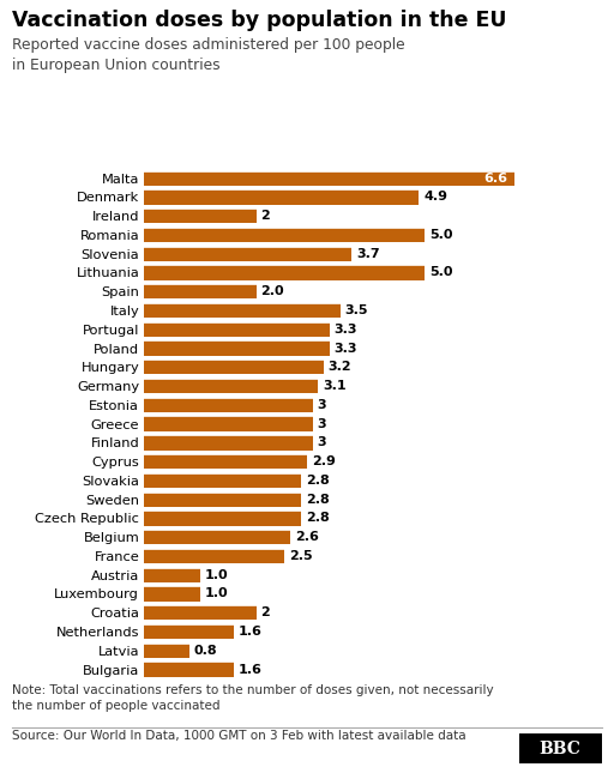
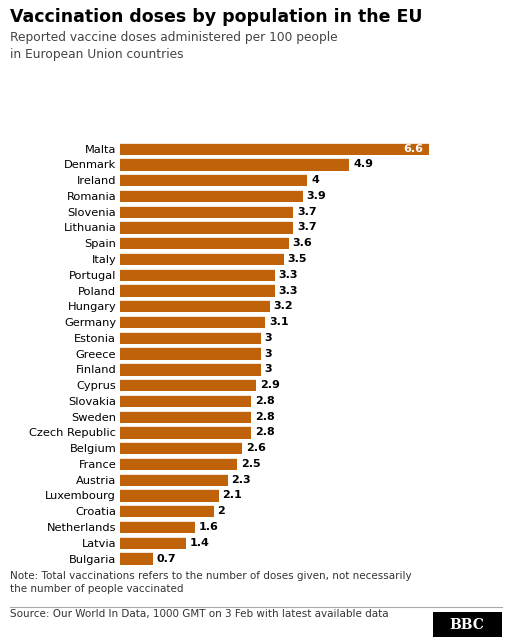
Ireland: 2 -> 4
Romania: 5.0 -> 3.9
Lithuania: 5.0 -> 3.7
Spain: 2.0 -> 3.6
Austria: 1.0 -> 2.3
Luxembourg: 1.0 -> 2.1
Latvia: 0.8 -> 1.4
Bulgaria: 1.6 -> 0.7
